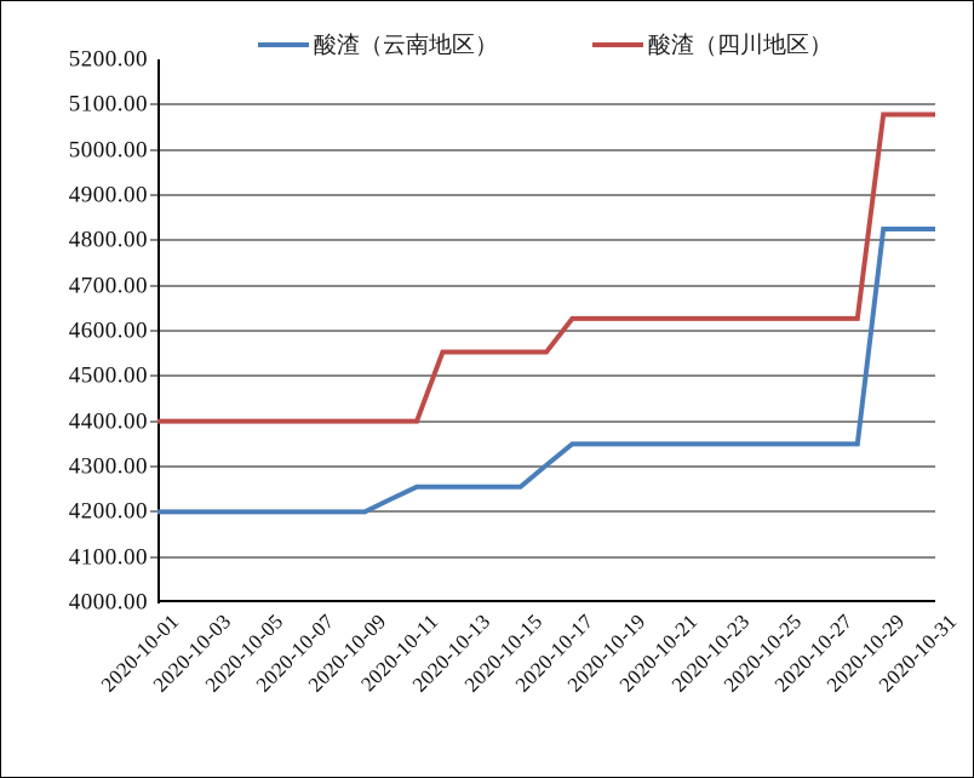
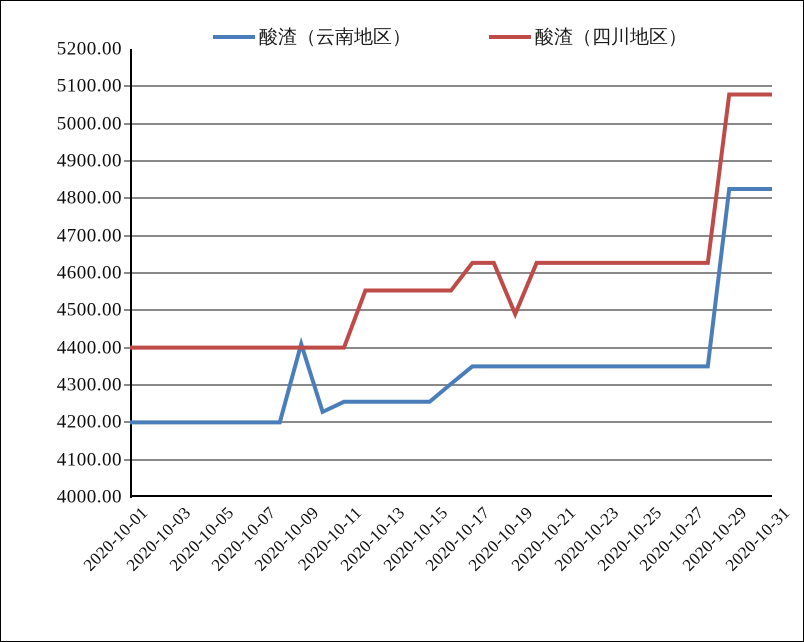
酸渣（云南地区）/2020-10-09: 4200 -> 4410
酸渣（四川地区）/2020-10-19: 4630 -> 4490
